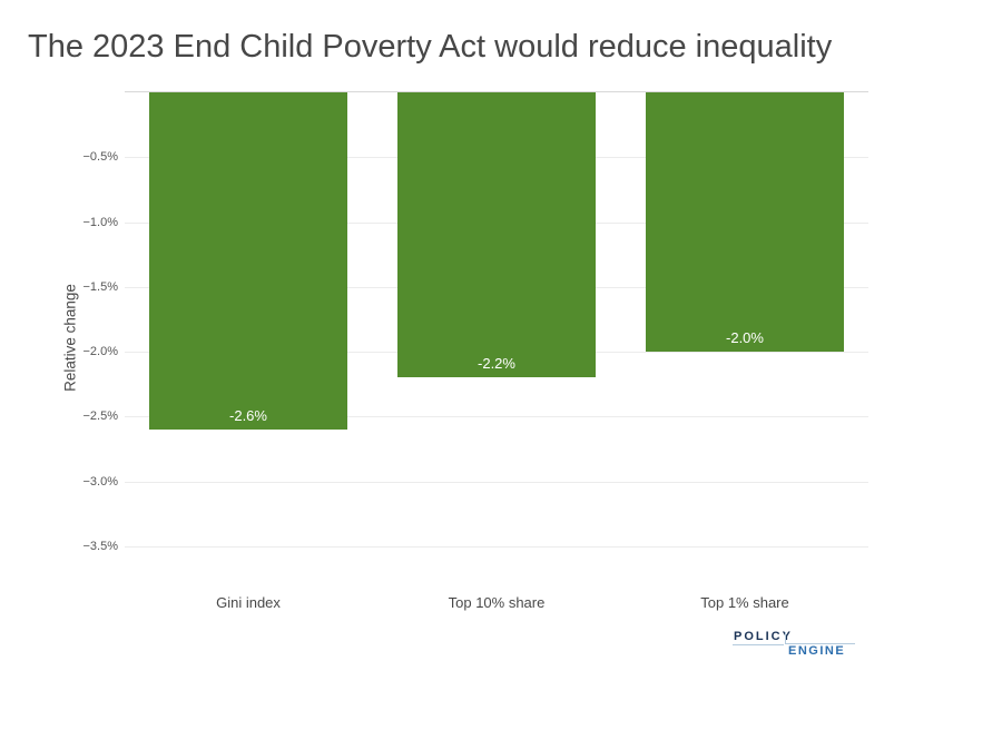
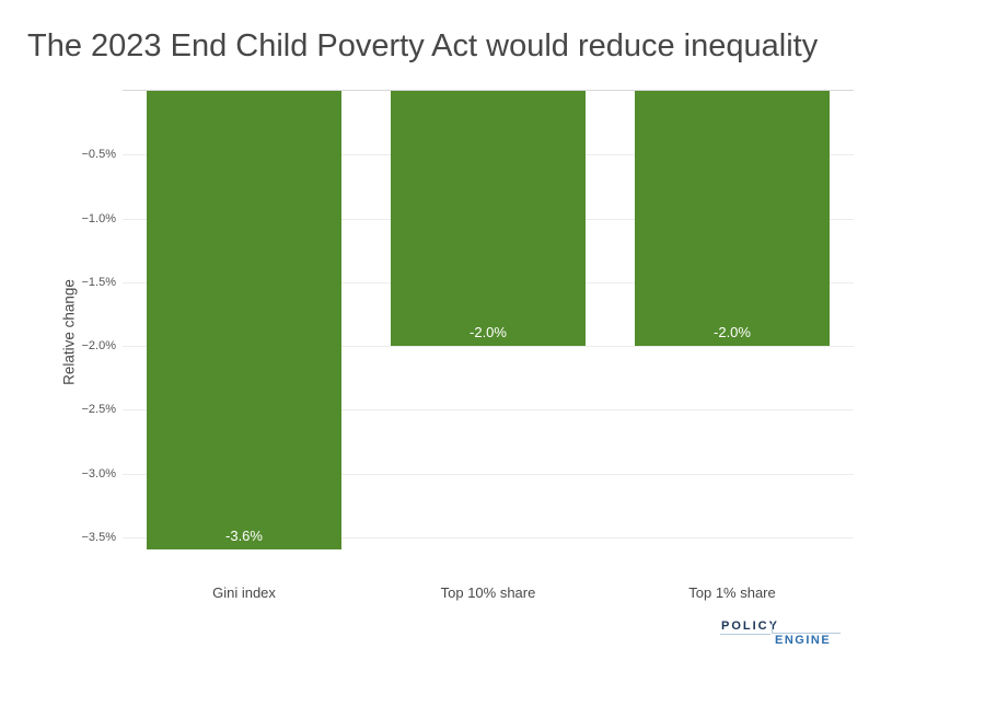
Gini index: -2.6% -> -3.6%
Top 10% share: -2.2% -> -2.0%
